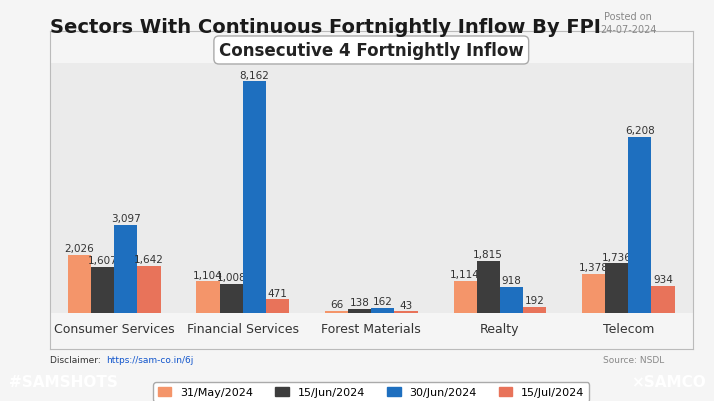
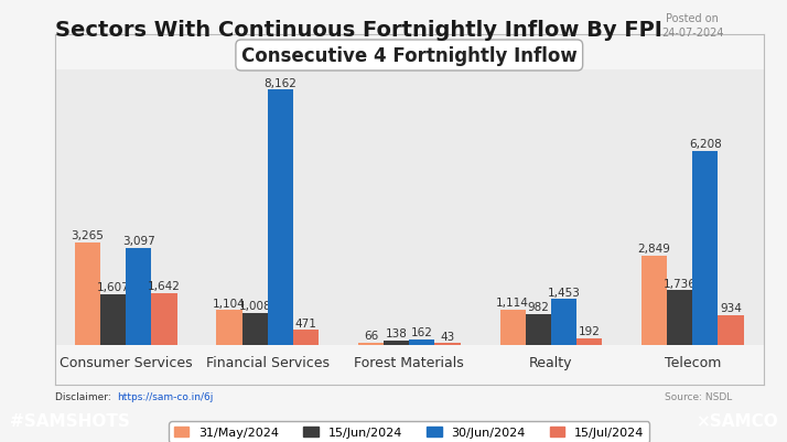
31/May/2024/Consumer Services: 2,026 -> 3,265
15/Jun/2024/Realty: 1,815 -> 982
30/Jun/2024/Realty: 918 -> 1,453
31/May/2024/Telecom: 1,378 -> 2,849
